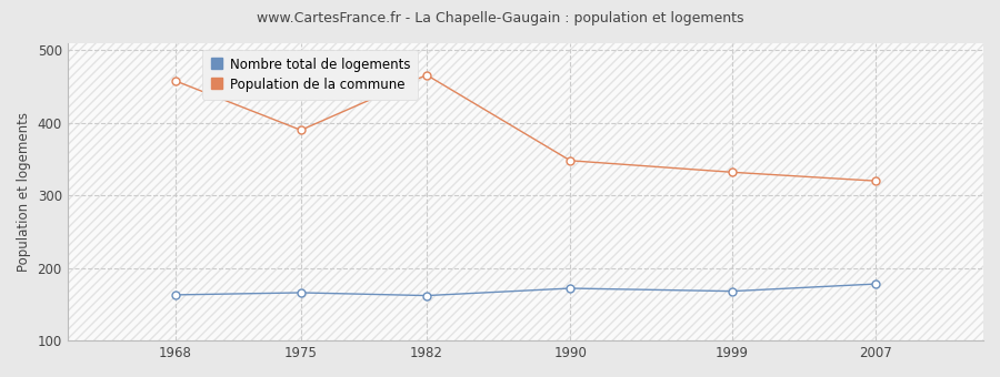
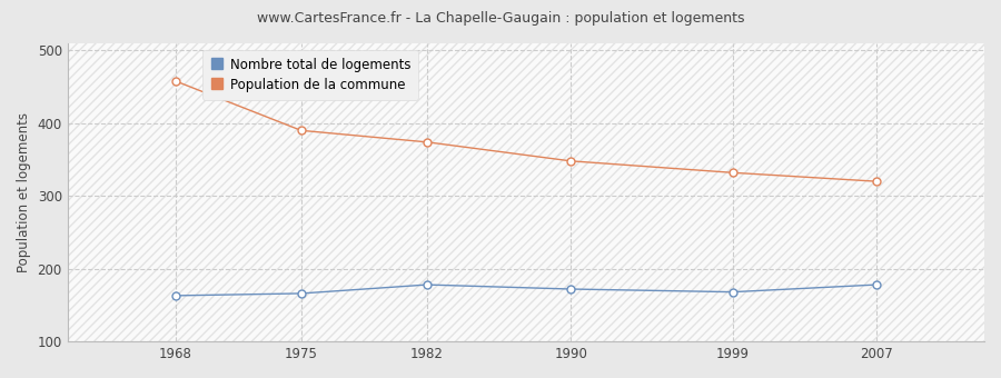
Nombre total de logements/1982: 162 -> 178
Population de la commune/1982: 466 -> 374
